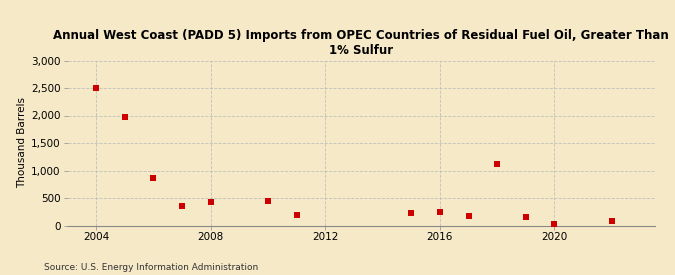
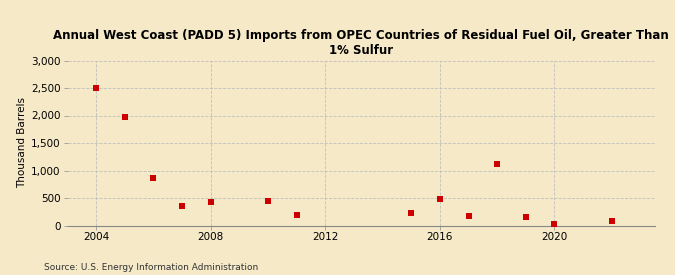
2016: 240 -> 480
